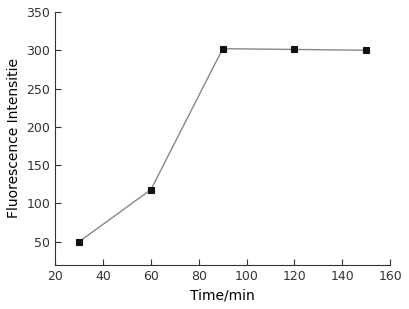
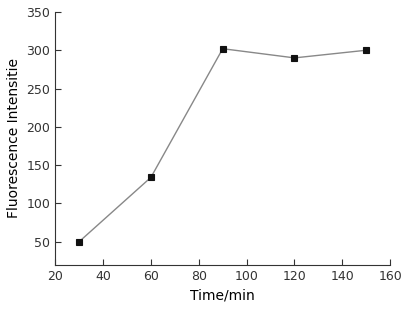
60: 118 -> 134
120: 301 -> 290
